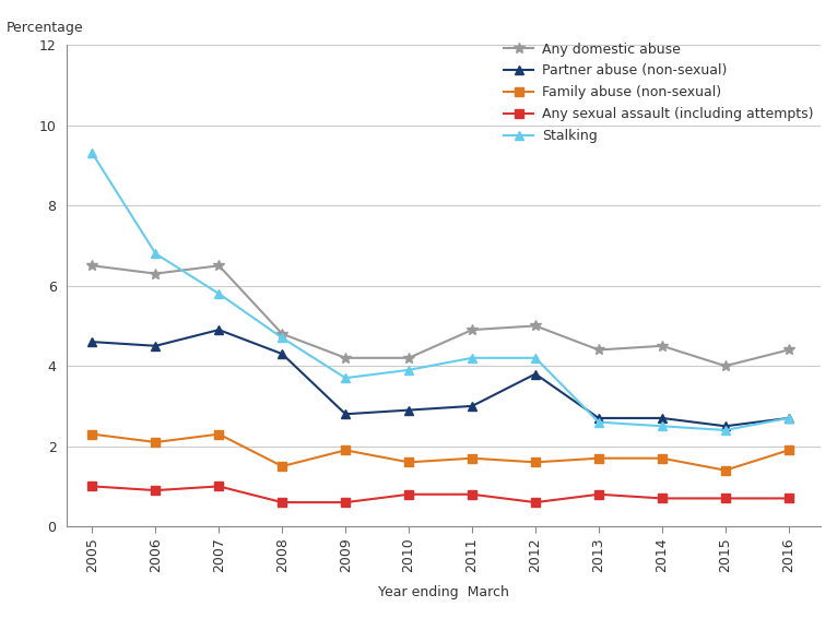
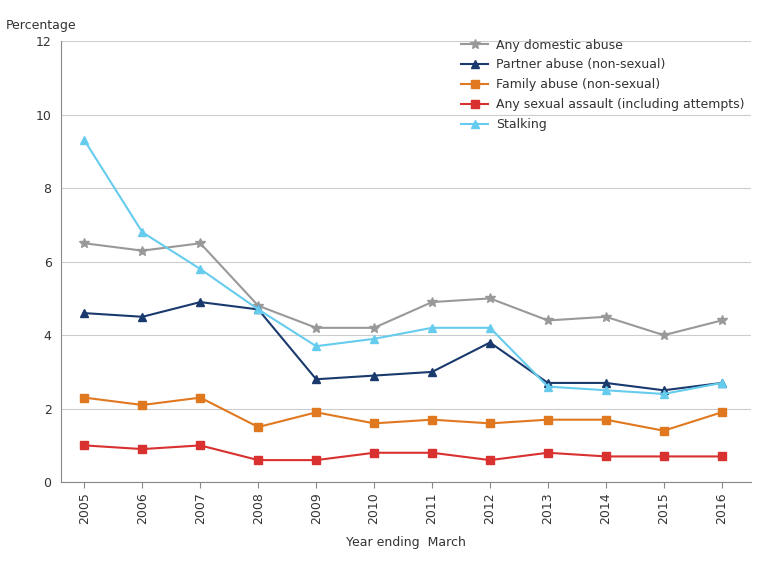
Partner abuse (non-sexual)/2008: 4.3 -> 4.7
